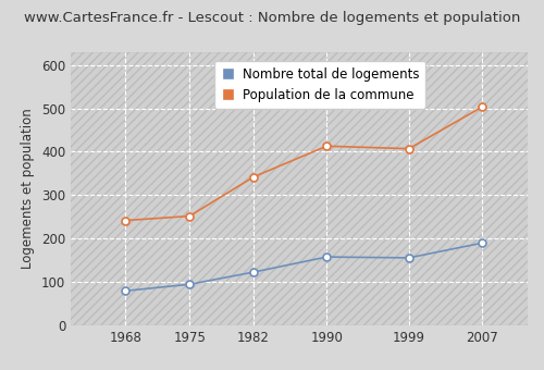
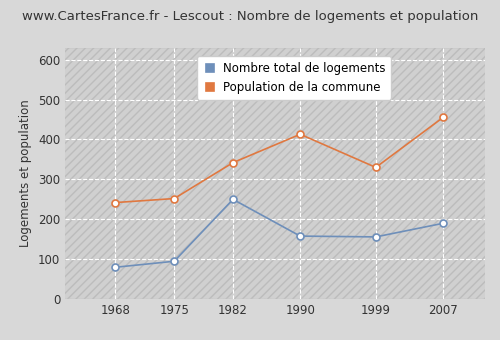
Nombre total de logements/1982: 123 -> 250
Population de la commune/1999: 407 -> 330
Population de la commune/2007: 503 -> 455
